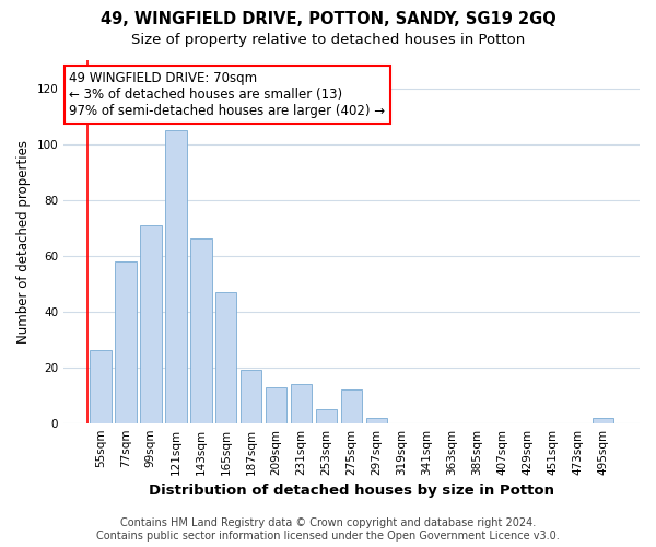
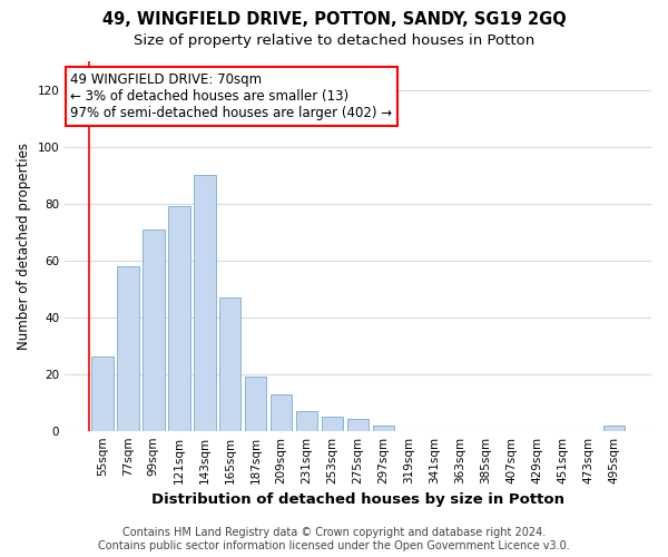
121sqm: 105 -> 79
143sqm: 66 -> 90
231sqm: 14 -> 7
275sqm: 12 -> 4
